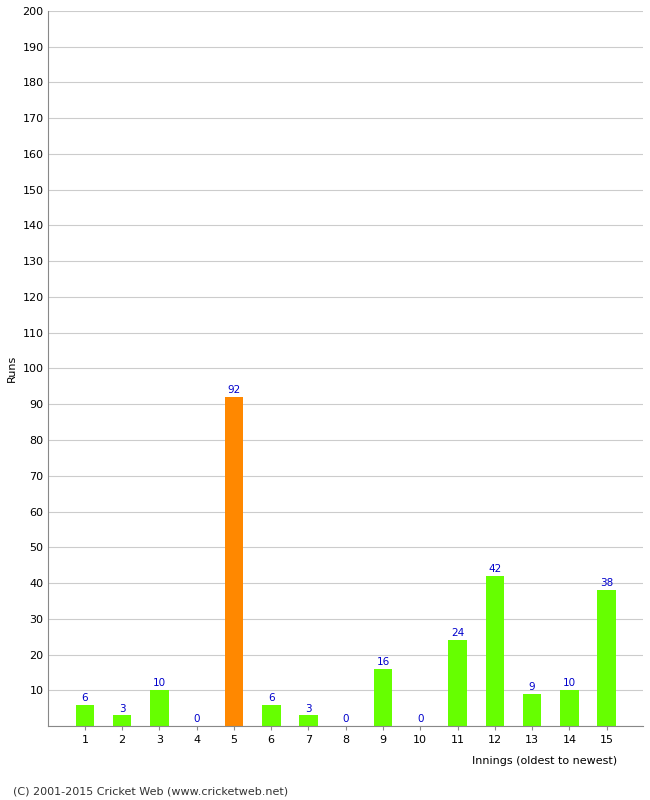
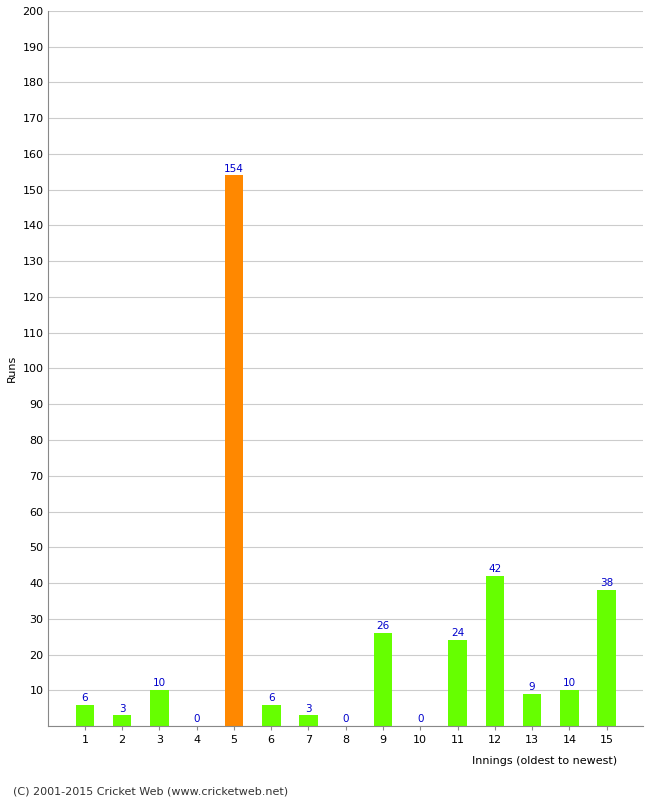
5: 92 -> 154
9: 16 -> 26
